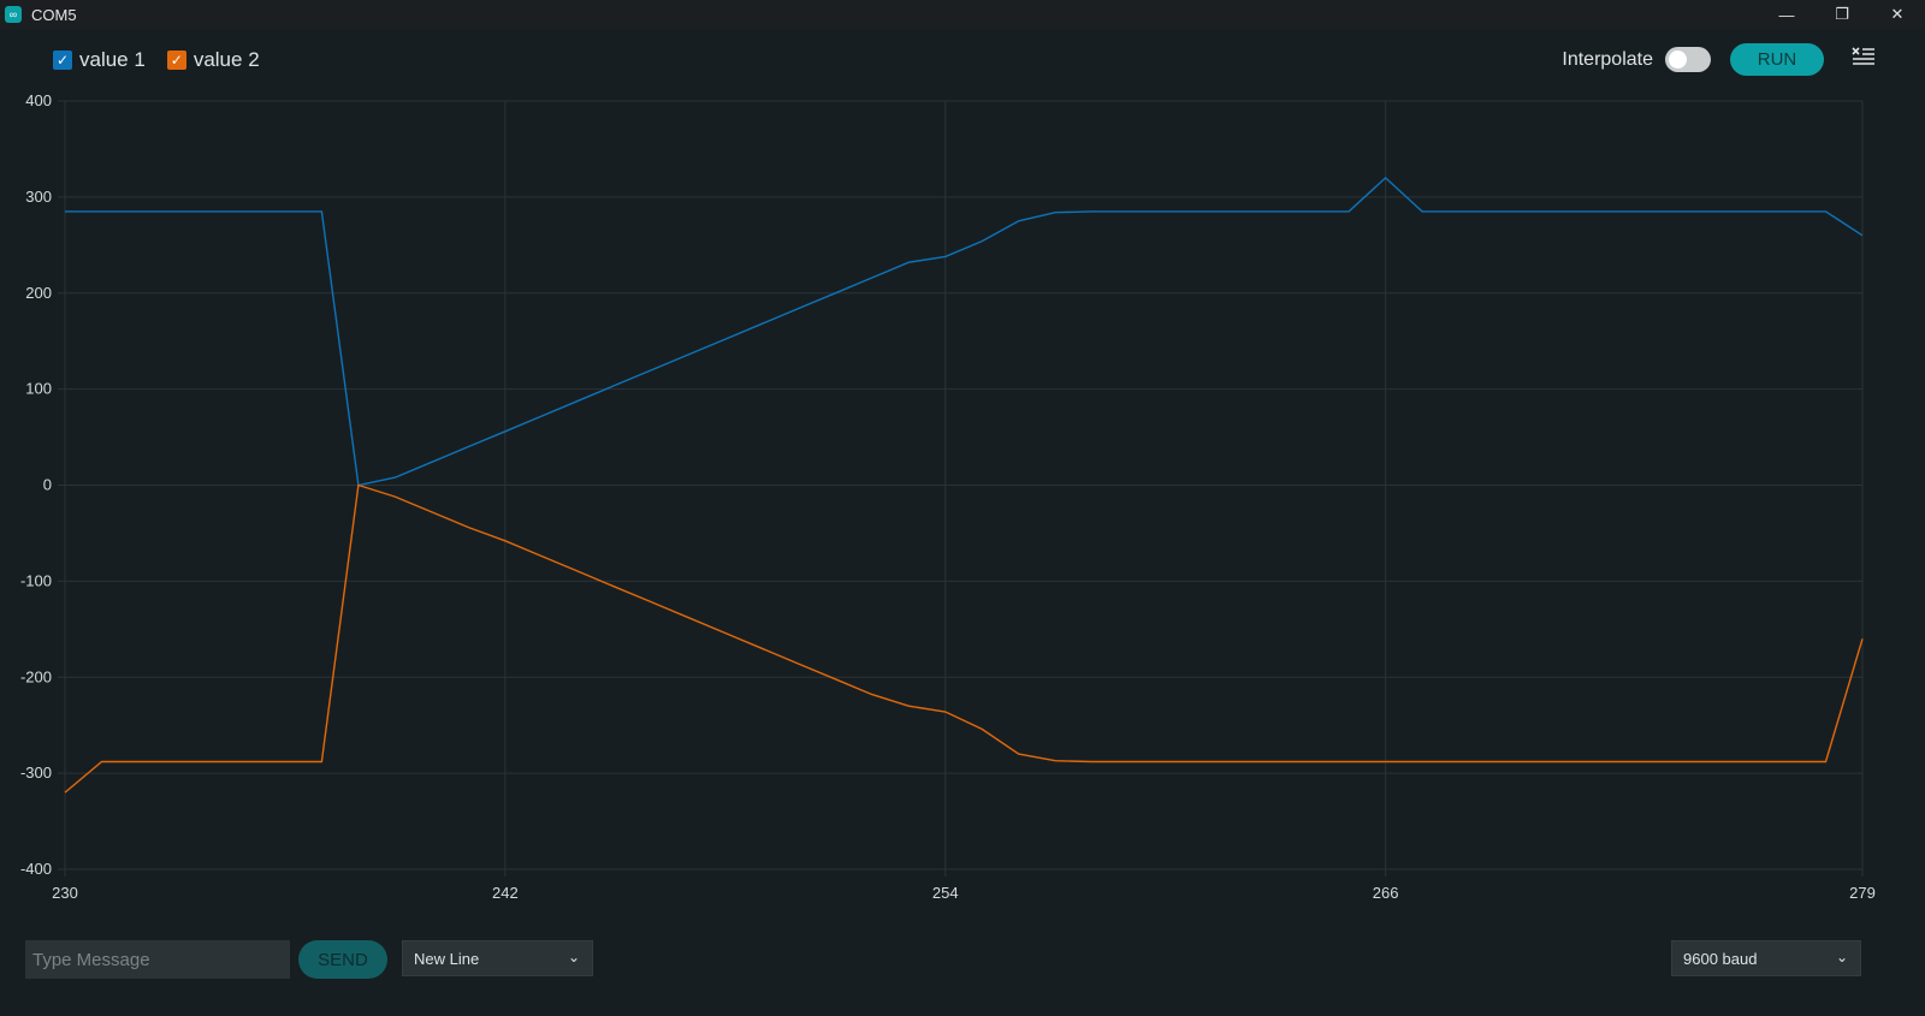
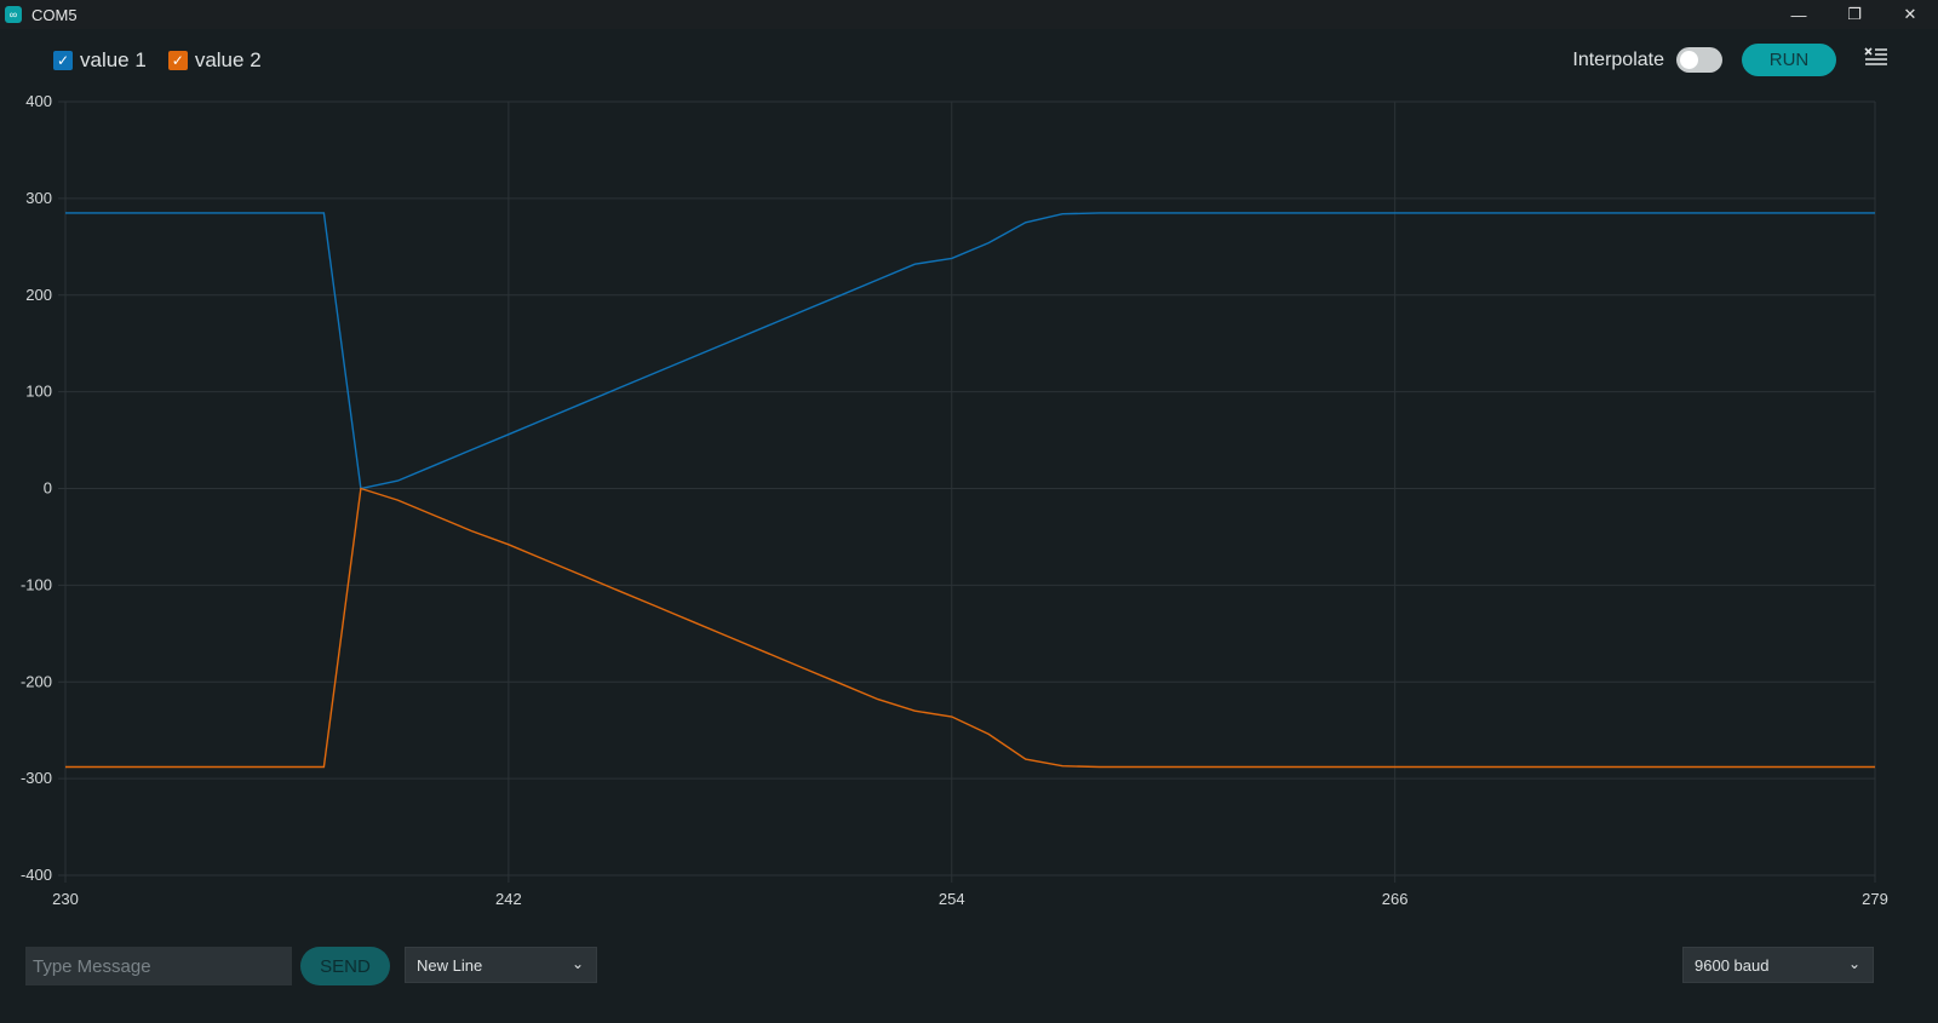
value 2/230: -320 -> -290
value 1/266: 320 -> 280
value 1/279: 260 -> 280
value 2/279: -160 -> -290
